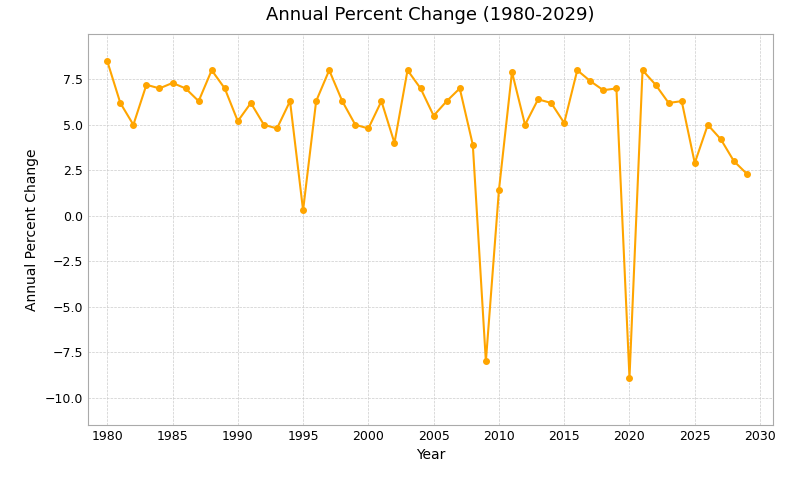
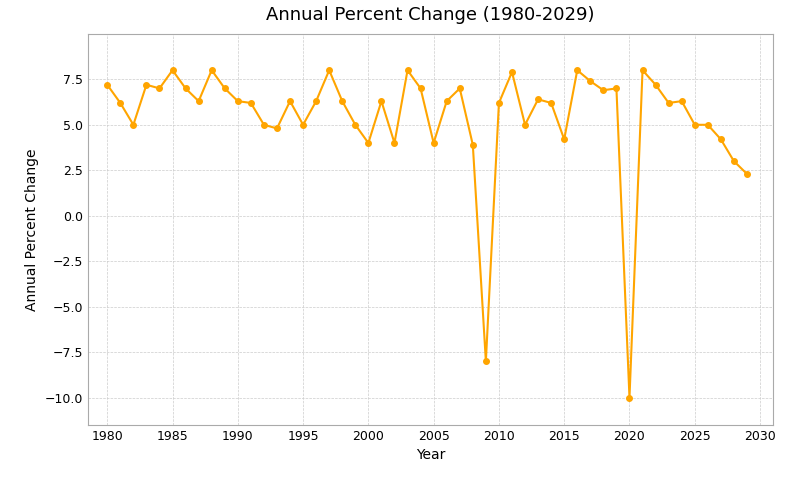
1980: 8.5 -> 7.2
1985: 7.3 -> 8.0
1990: 5.2 -> 6.3
1995: 0.3 -> 5.0
2000: 4.8 -> 4.0
2005: 5.5 -> 4.0
2010: 1.4 -> 6.2
2015: 5.1 -> 4.2
2020: -8.9 -> -10.0
2025: 2.9 -> 5.0
